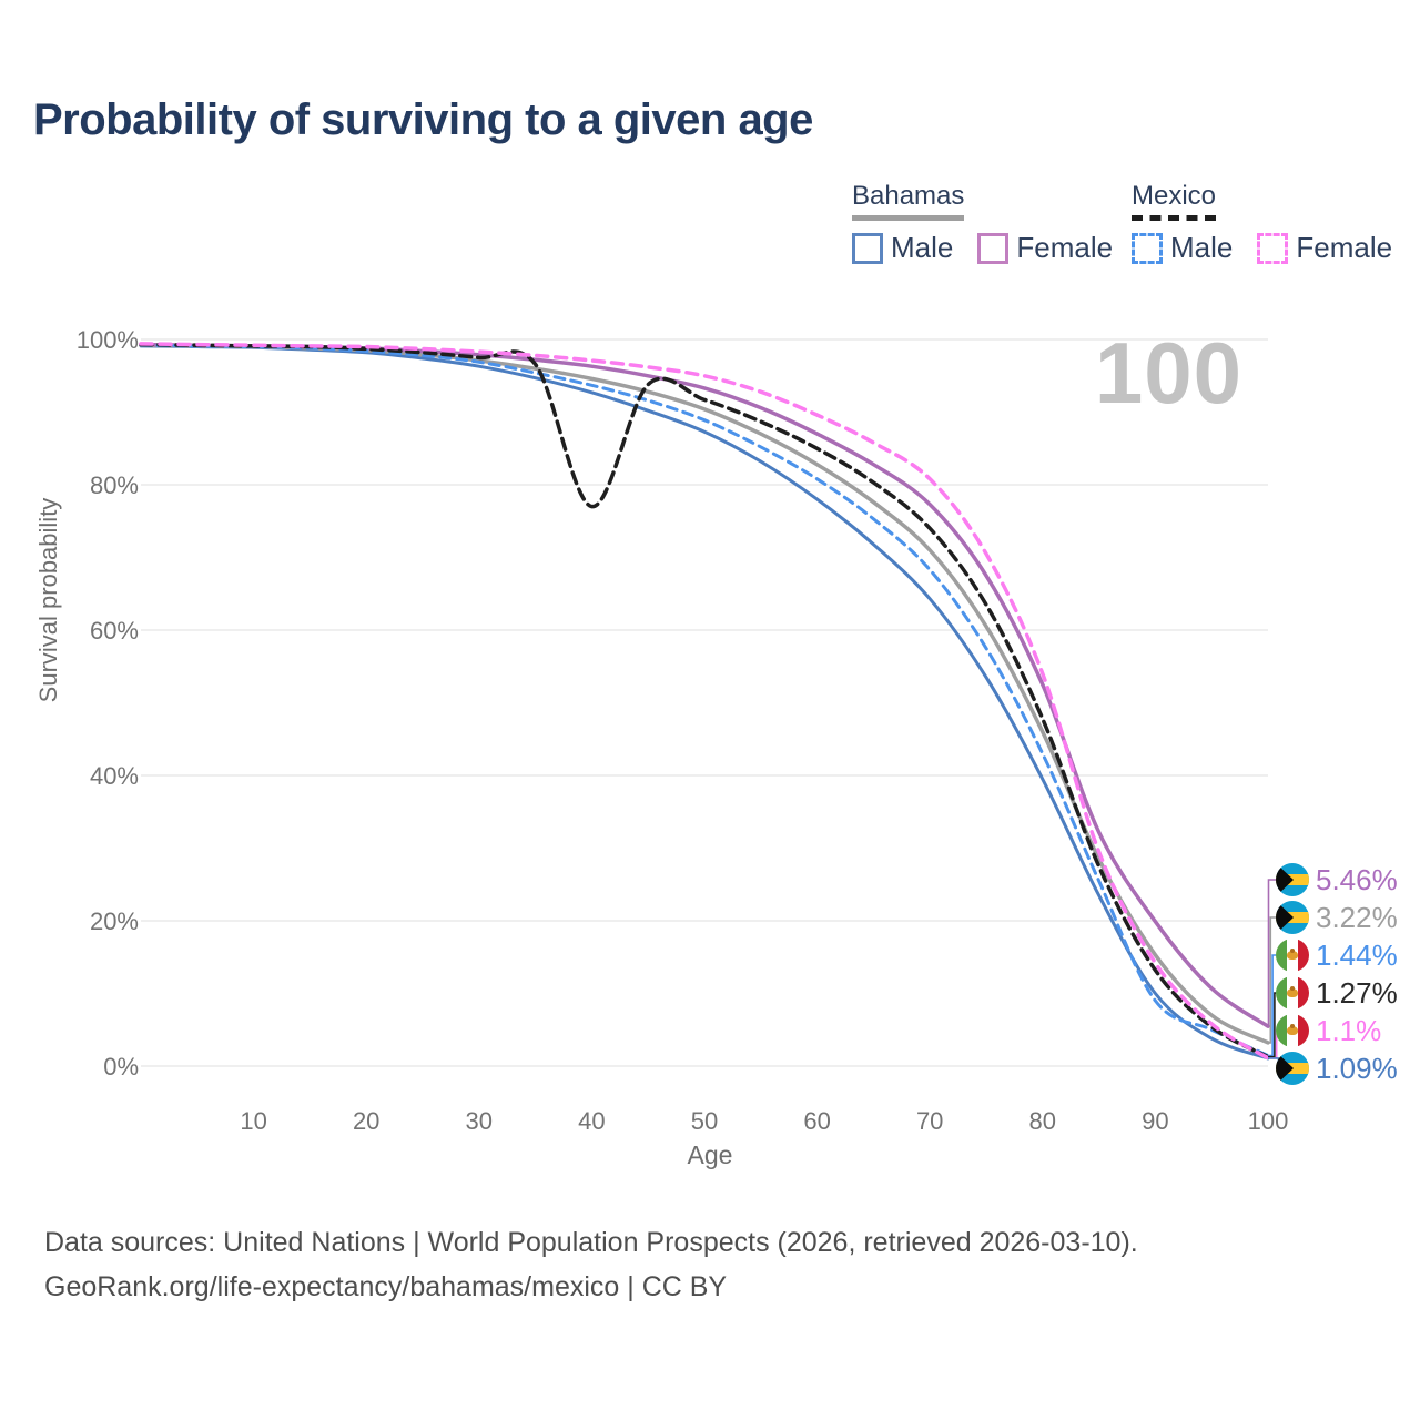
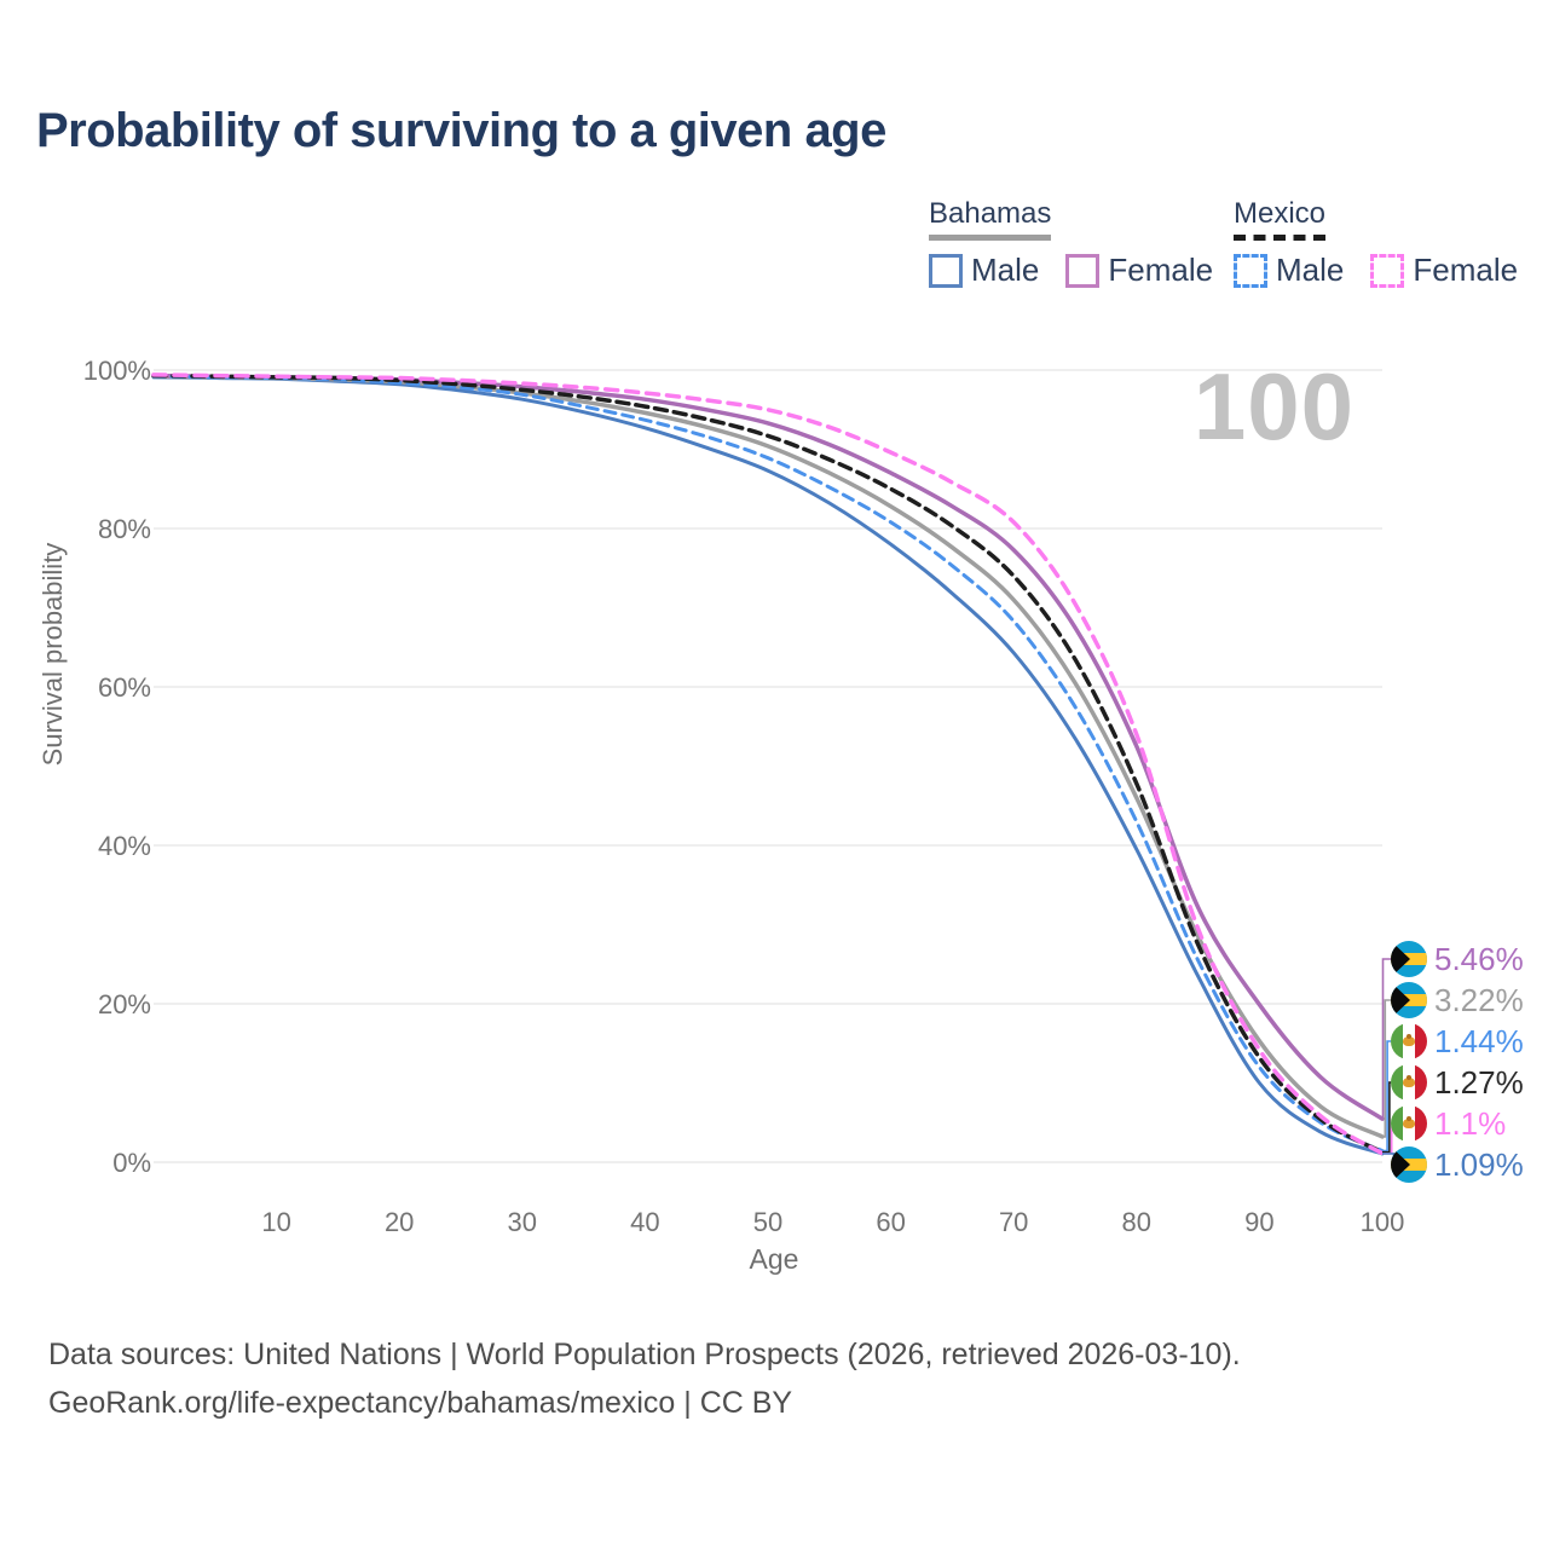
Mexico/40: 77% -> 95%
Mexico Male/90: 9% -> 12%
